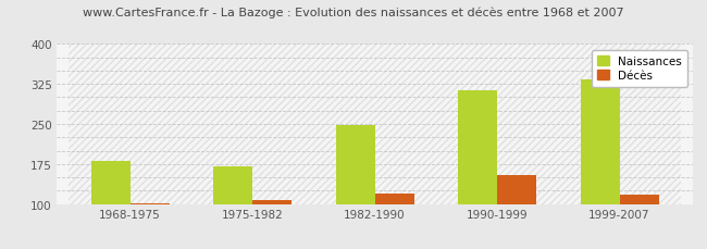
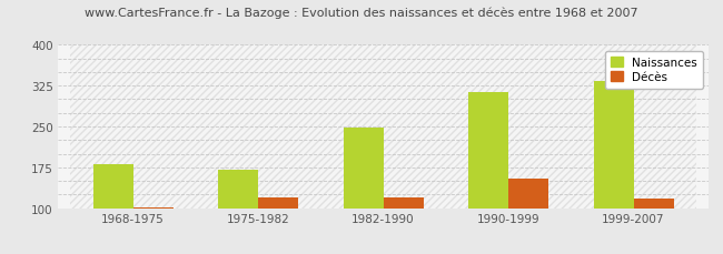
Décès/1975-1982: 107 -> 120
